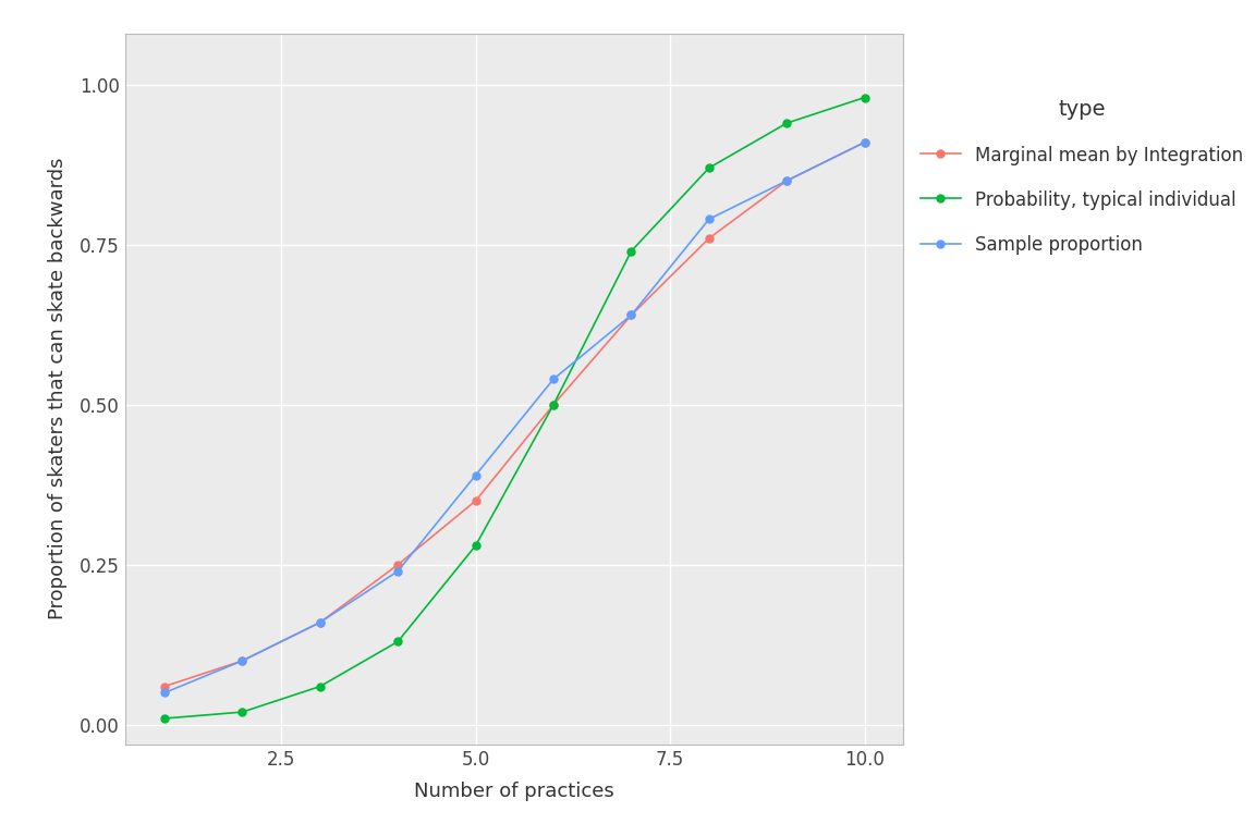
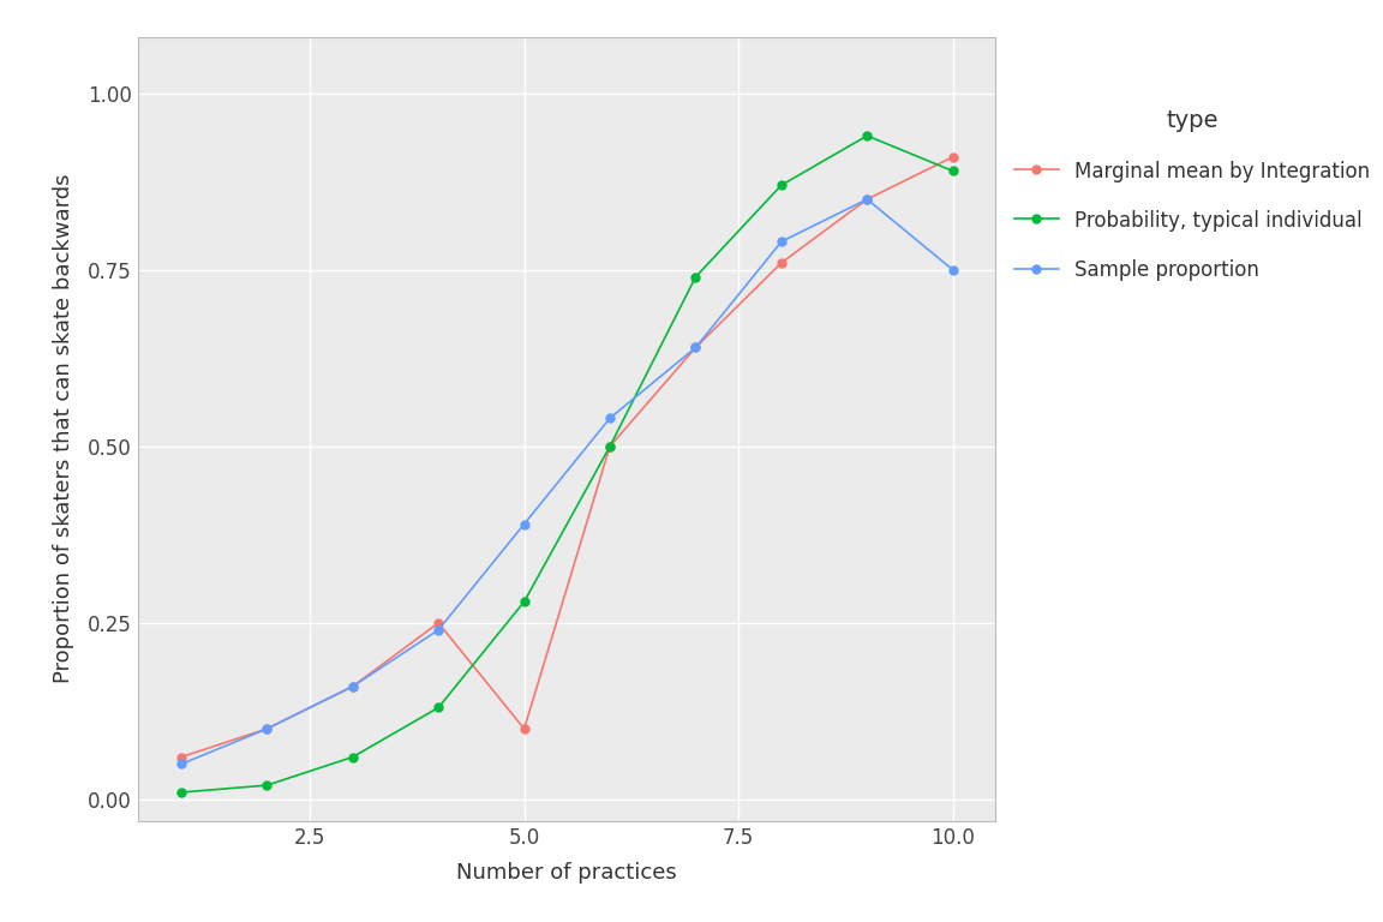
Marginal mean by Integration/5.0: 0.35 -> 0.10
Probability, typical individual/10.0: 0.98 -> 0.89
Sample proportion/10.0: 0.91 -> 0.75
